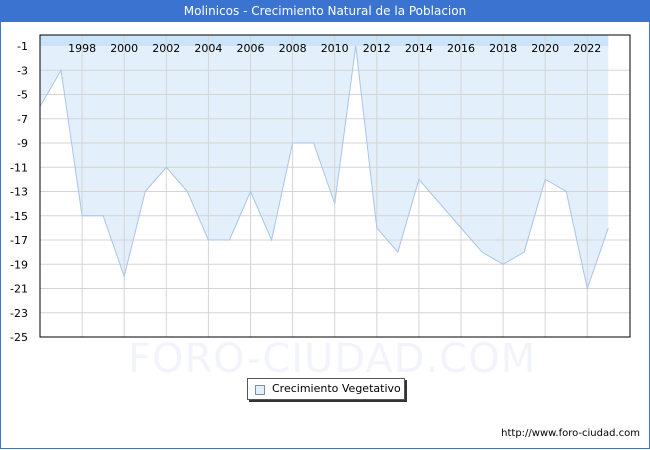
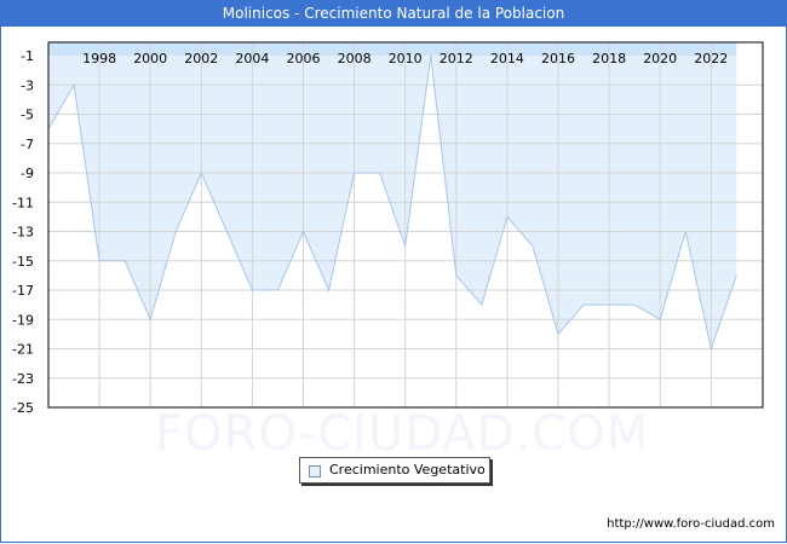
2000: -20 -> -19
2002: -11 -> -9
2016: -16 -> -20
2018: -19 -> -18
2020: -12 -> -19
